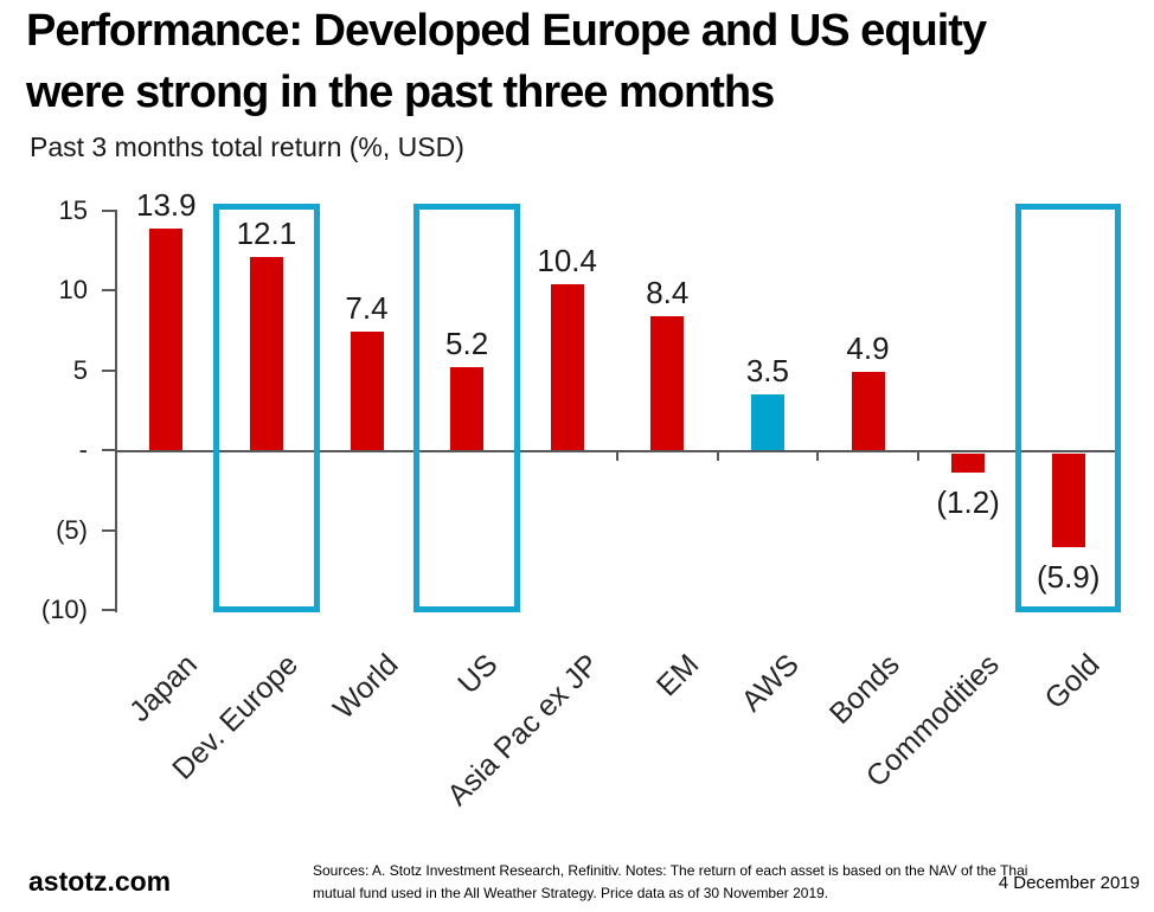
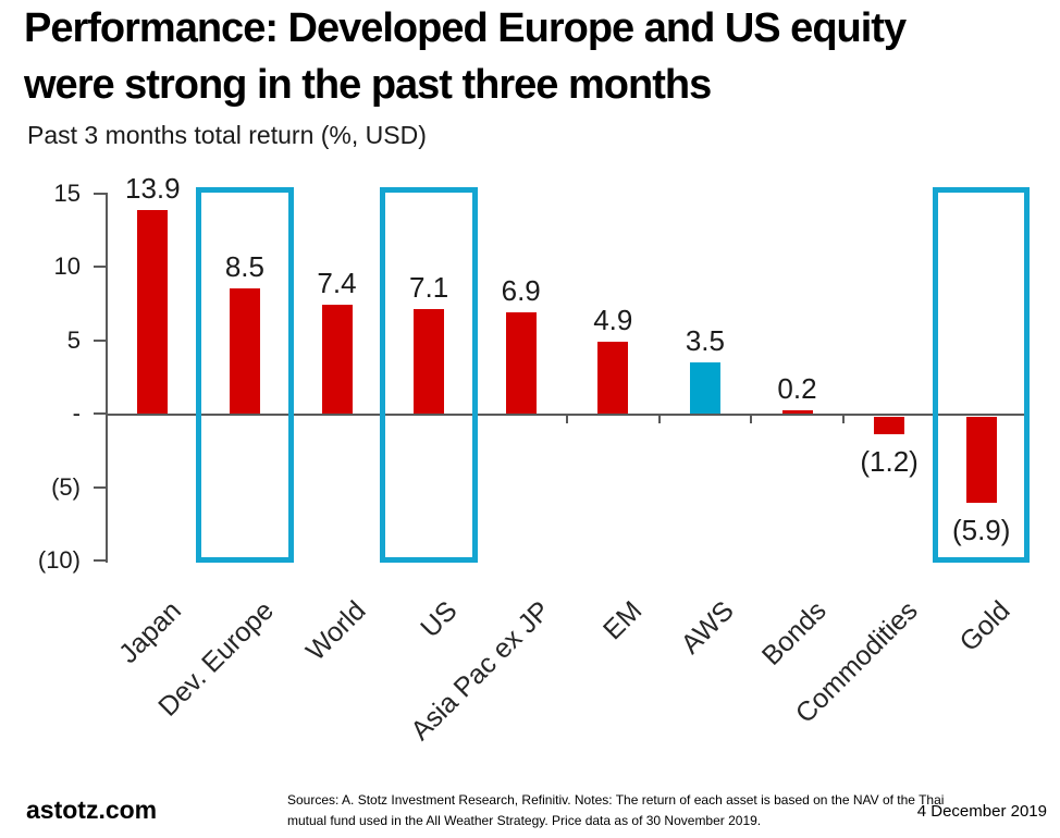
Dev. Europe: 12.1 -> 8.5
US: 5.2 -> 7.1
Asia Pac ex JP: 10.4 -> 6.9
EM: 8.4 -> 4.9
Bonds: 4.9 -> 0.2
